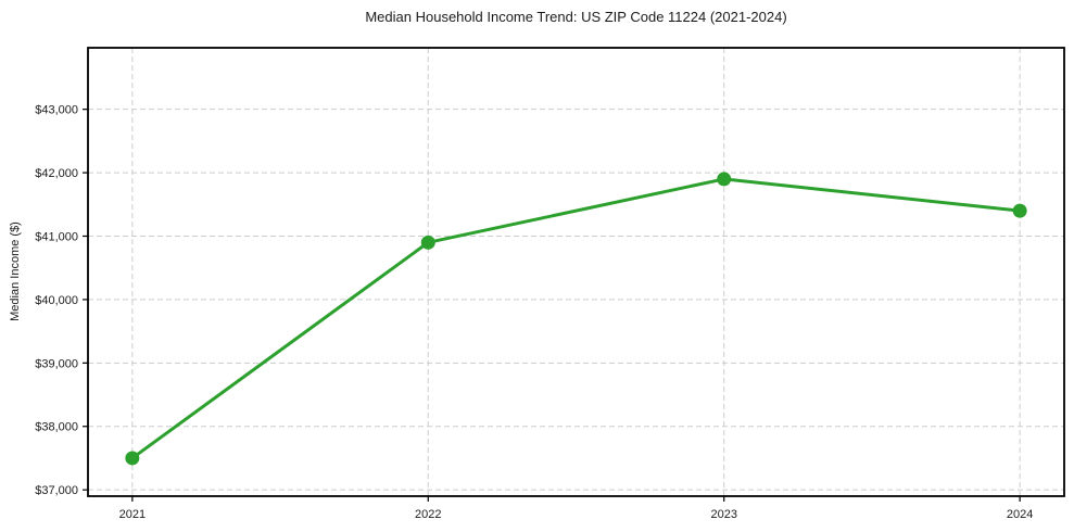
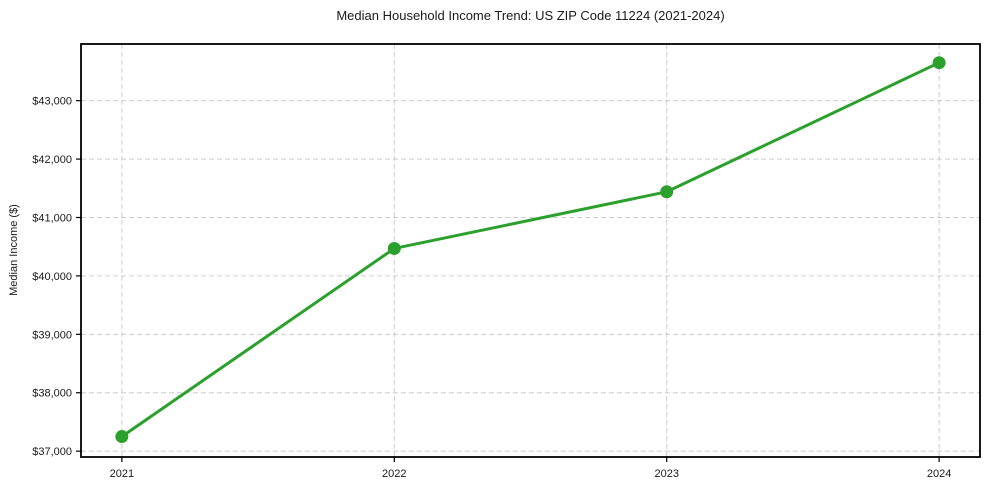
2021: $37500 -> $37200
2022: $40900 -> $40500
2023: $41900 -> $41400
2024: $41400 -> $43600
